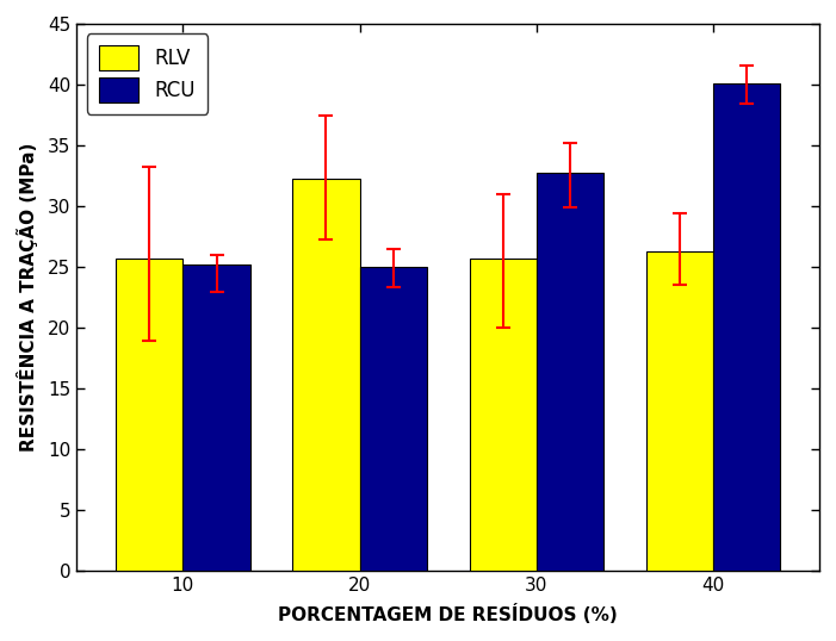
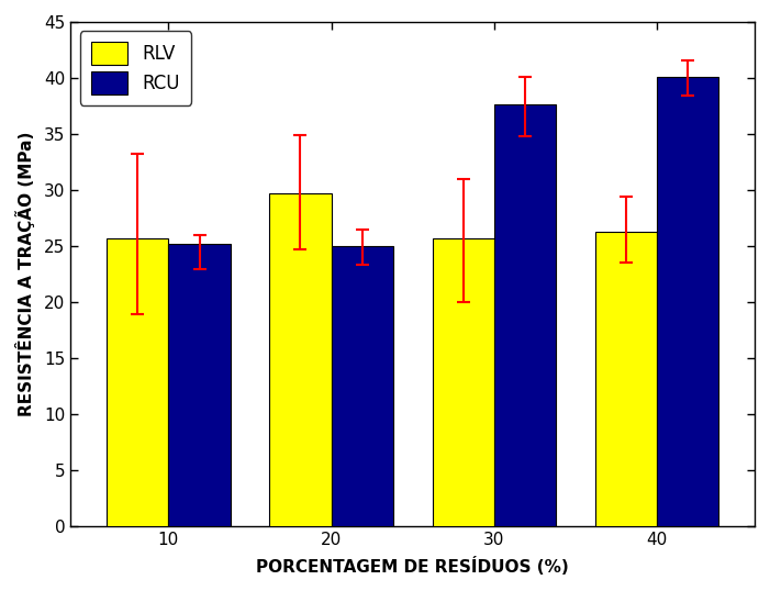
RLV/20: 32.2 -> 29.7
RCU/30: 32.7 -> 37.6
